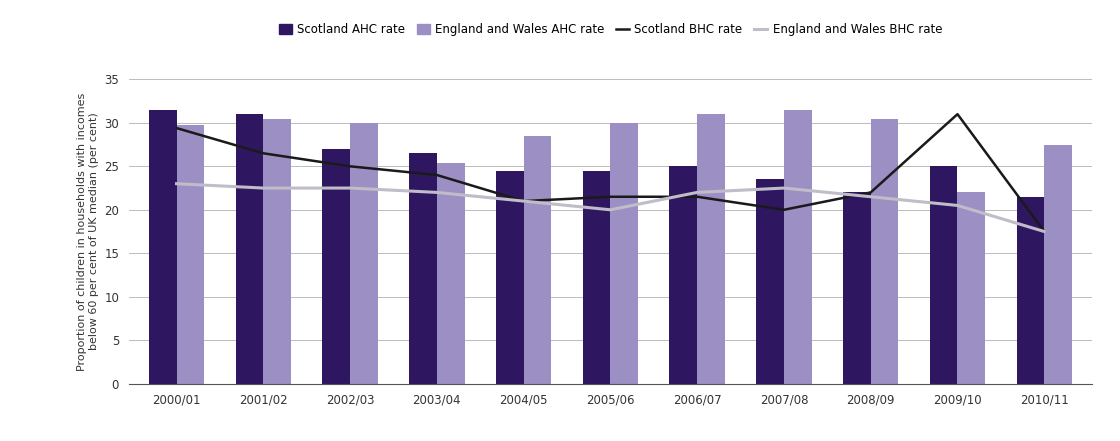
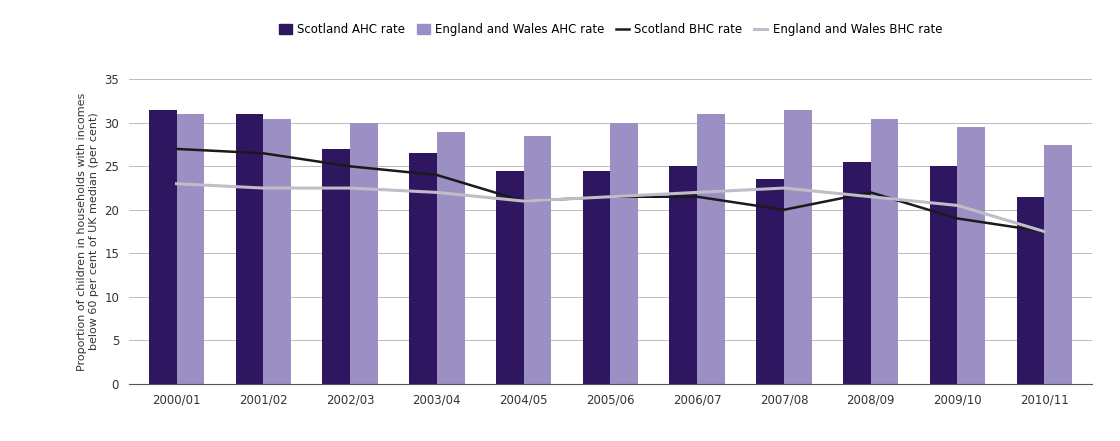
Scotland BHC rate/2000/01: 29.4 -> 27.0
England and Wales AHC rate/2000/01: 29.8 -> 31.0
England and Wales AHC rate/2003/04: 25.4 -> 29.0
England and Wales BHC rate/2005/06: 20.0 -> 21.5
Scotland AHC rate/2008/09: 22.0 -> 25.5
Scotland BHC rate/2009/10: 31.0 -> 19.0
England and Wales AHC rate/2009/10: 22.0 -> 29.5
